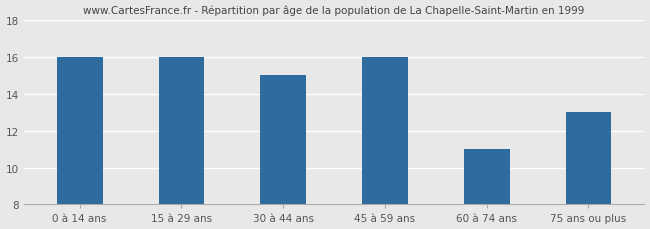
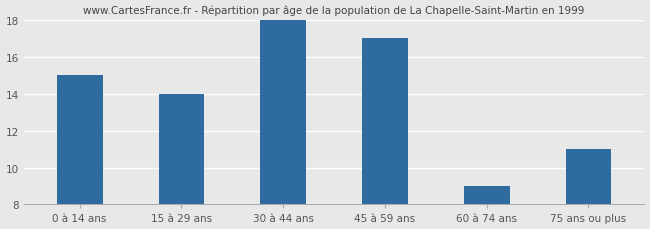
0 à 14 ans: 16 -> 15
15 à 29 ans: 16 -> 14
30 à 44 ans: 15 -> 18
45 à 59 ans: 16 -> 17
60 à 74 ans: 11 -> 9
75 ans ou plus: 13 -> 11
